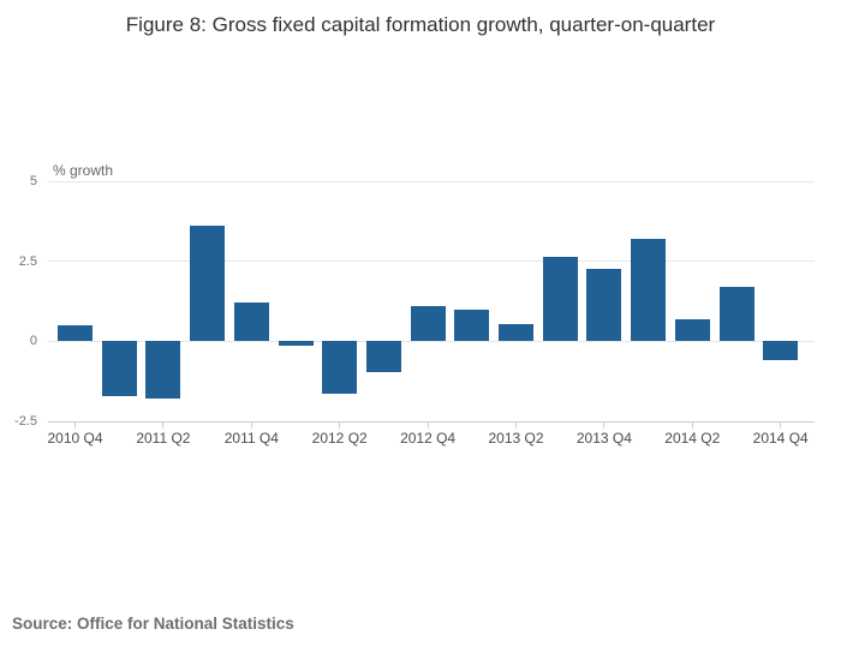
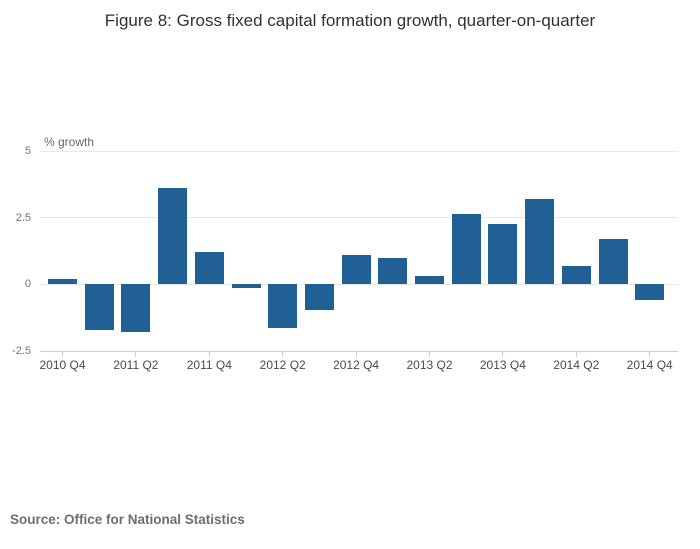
2010 Q4: 0.5 -> 0.2
2013 Q2: 0.6 -> 0.3
